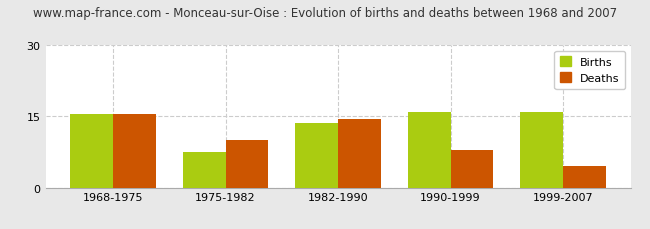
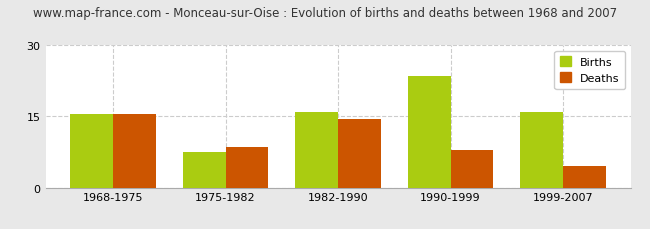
Deaths/1975-1982: 10.0 -> 8.5
Births/1982-1990: 13.5 -> 16.0
Births/1990-1999: 16.0 -> 23.5
